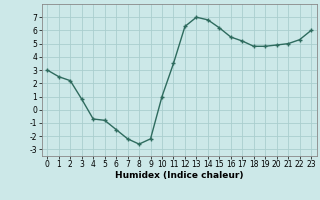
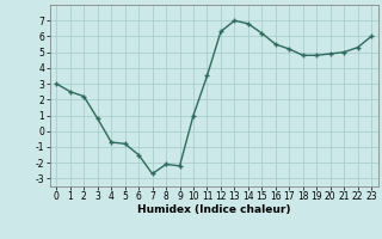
7: -2.2 -> -2.7
8: -2.6 -> -2.1
